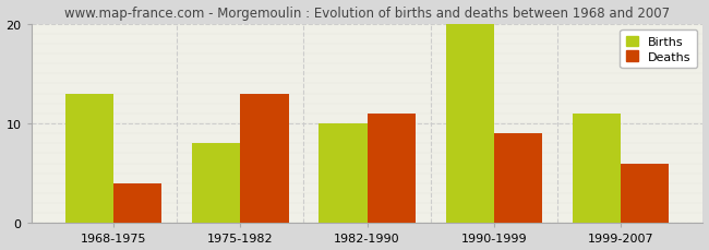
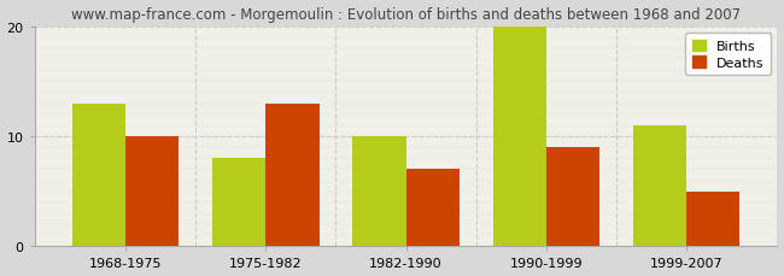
Deaths/1968-1975: 4 -> 10
Deaths/1982-1990: 11 -> 7
Deaths/1999-2007: 6 -> 5
